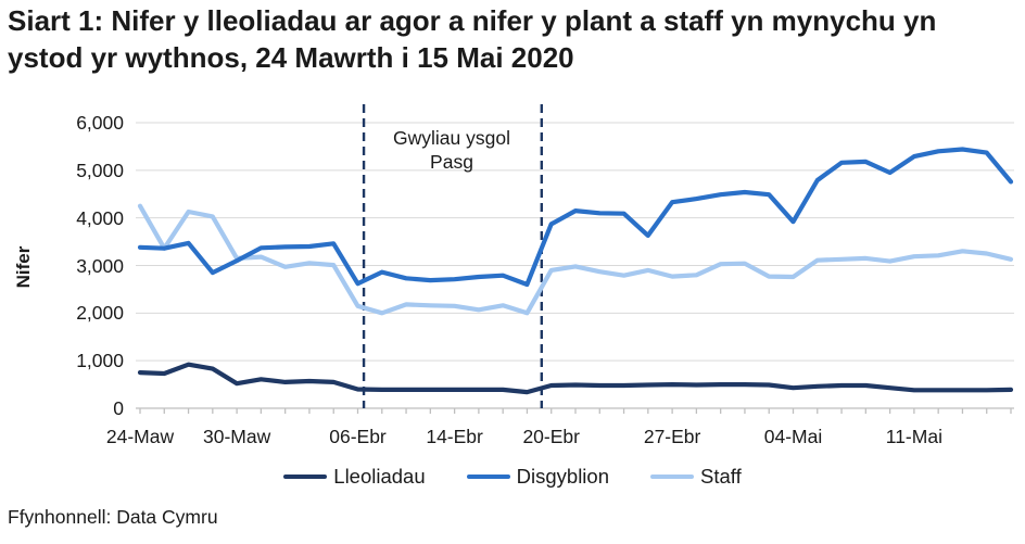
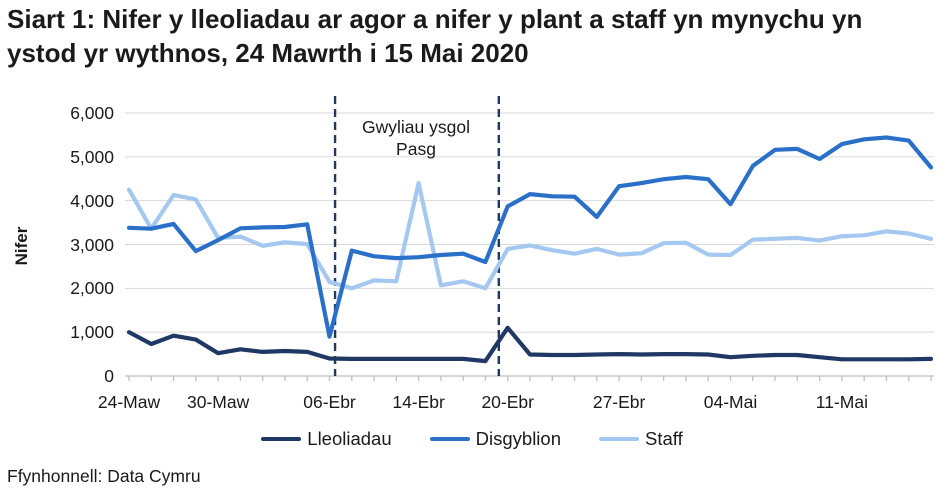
Lleoliadau/24-Maw: 800 -> 1000
Disgyblion/06-Ebr: 2600 -> 900
Staff/14-Ebr: 2200 -> 4400
Lleoliadau/20-Ebr: 500 -> 1100
